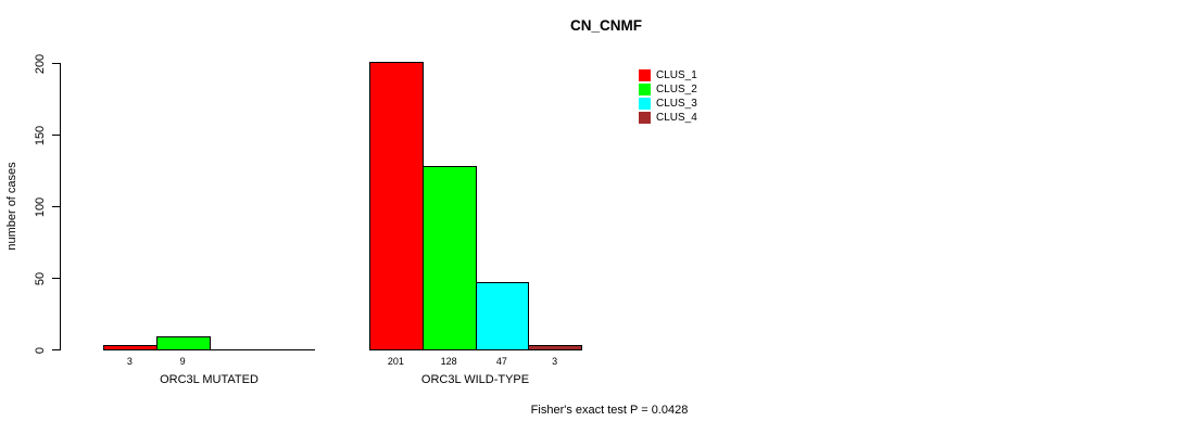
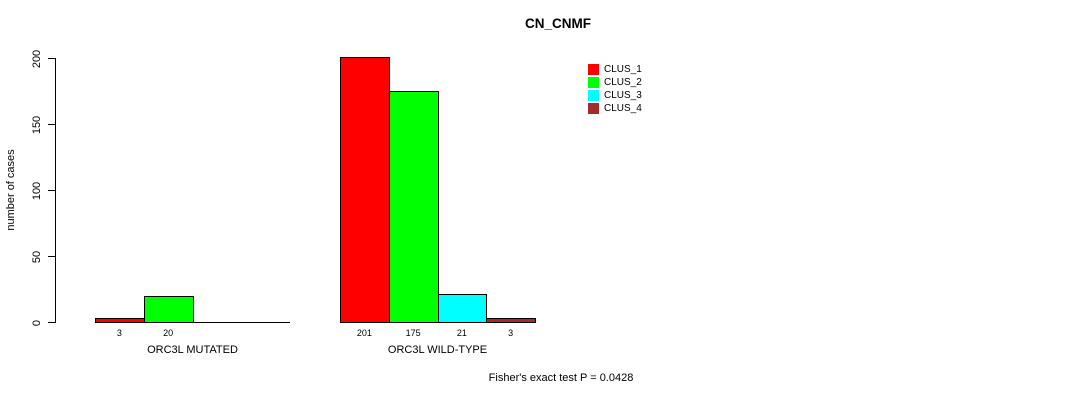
CLUS_2/ORC3L MUTATED: 9 -> 20
CLUS_2/ORC3L WILD-TYPE: 128 -> 175
CLUS_3/ORC3L WILD-TYPE: 47 -> 21
